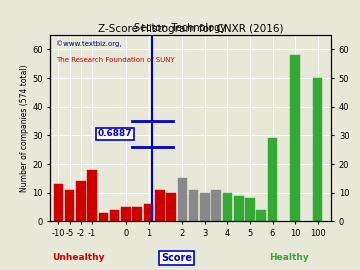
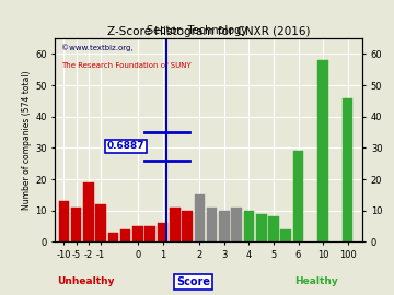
-2: 14 -> 19
-1: 18 -> 12
100: 50 -> 46
